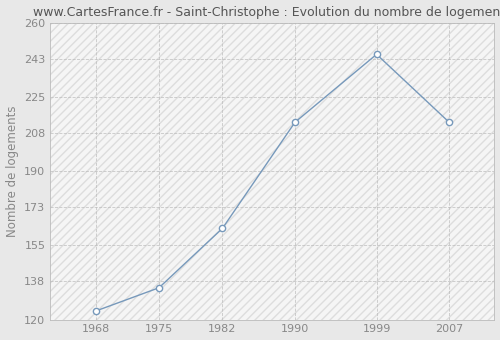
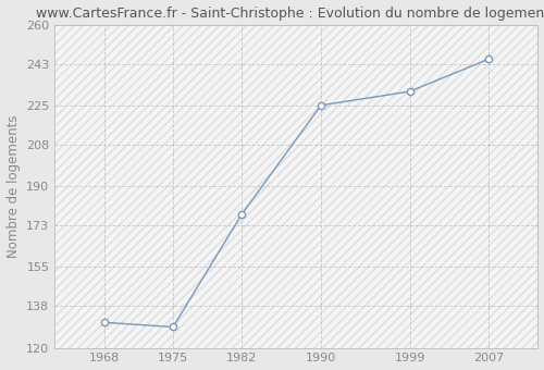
1968: 124 -> 131
1975: 135 -> 129
1982: 163 -> 178
1990: 213 -> 225
1999: 245 -> 231
2007: 213 -> 245
